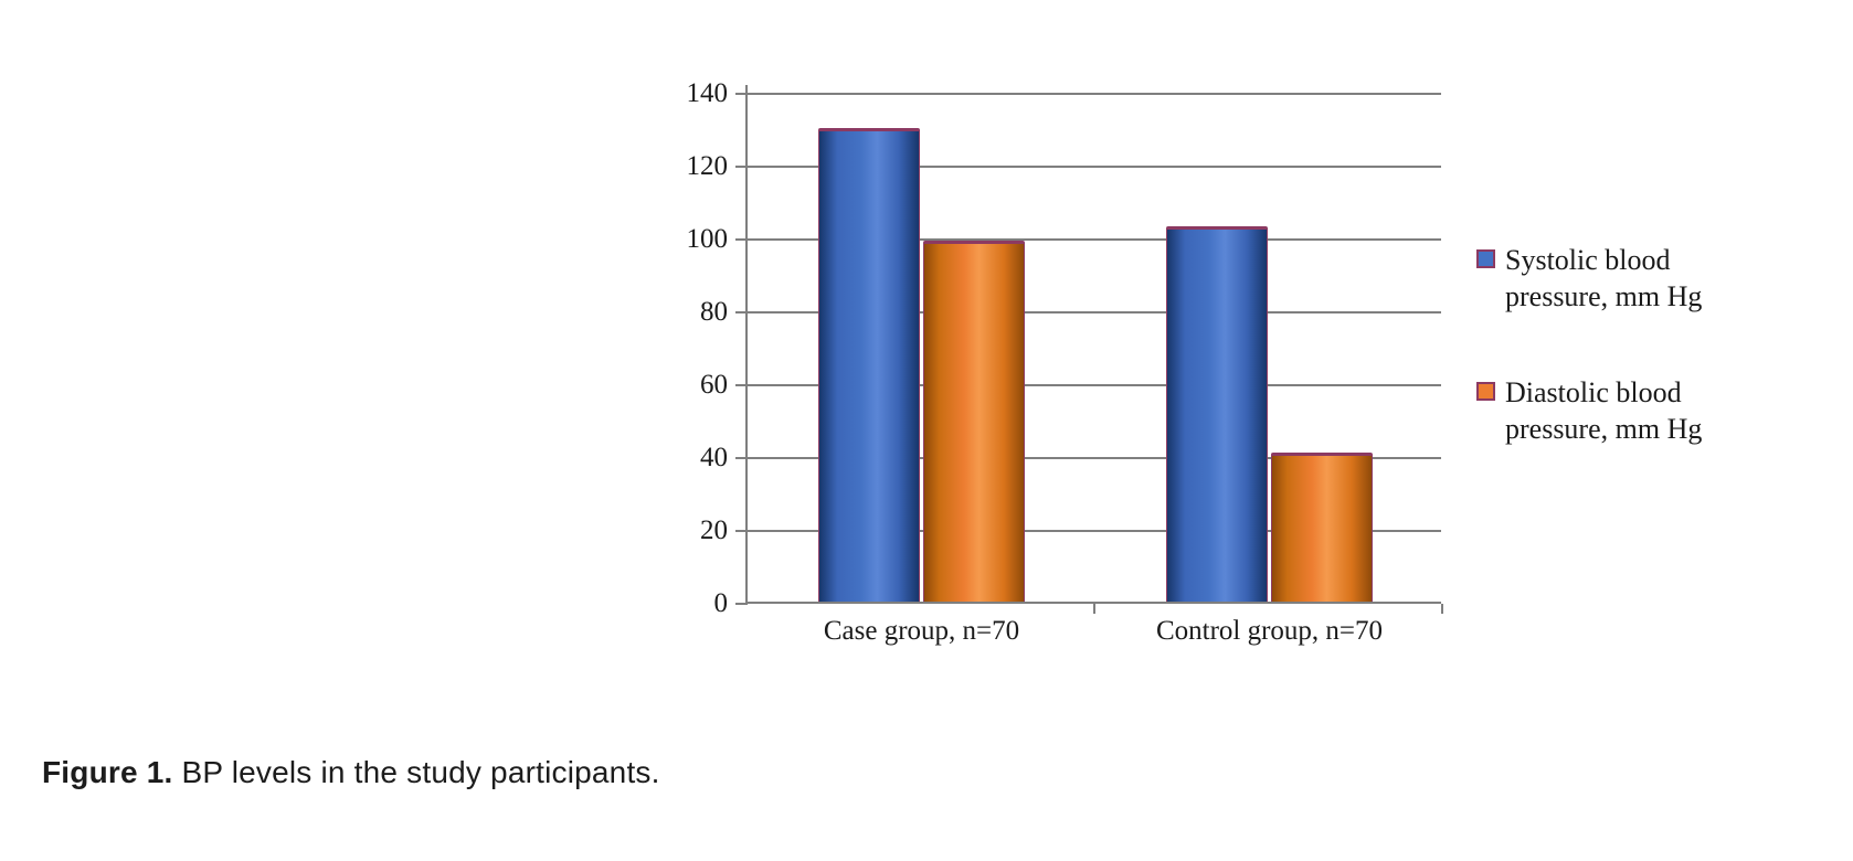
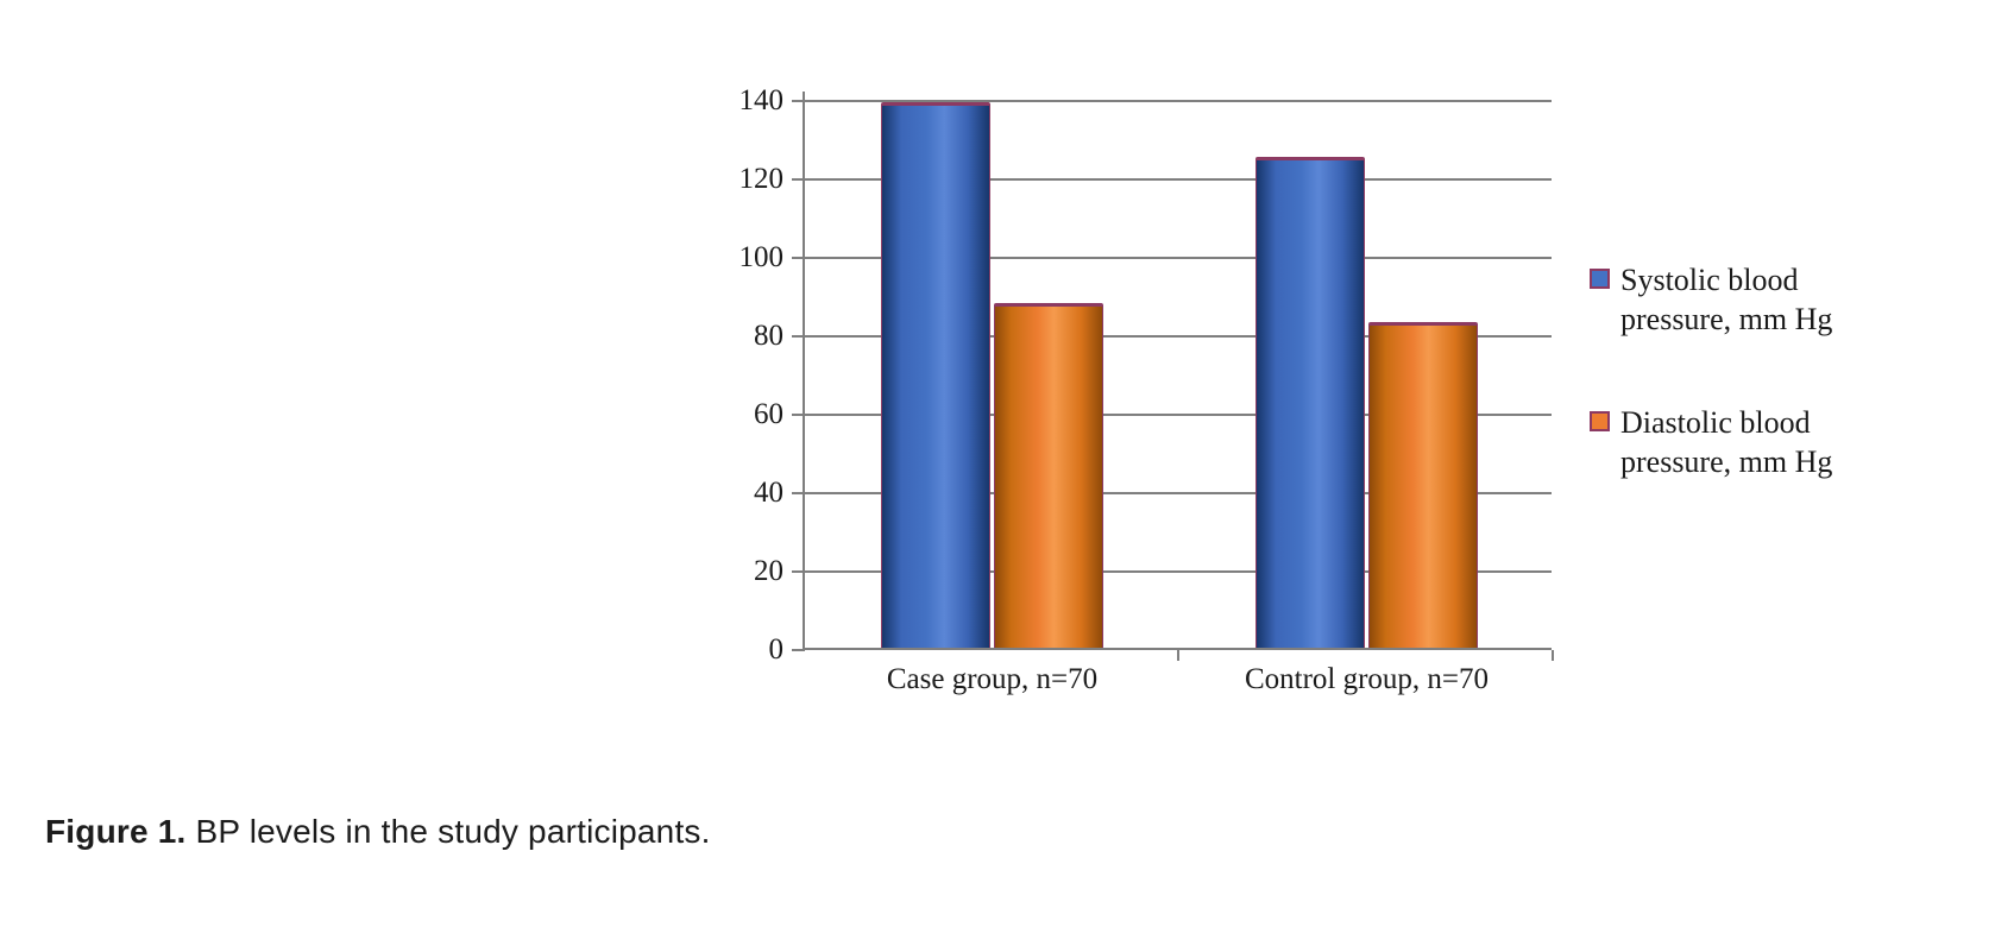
Systolic blood pressure, mm Hg/Case group, n=70: 130 -> 139
Diastolic blood pressure, mm Hg/Case group, n=70: 99 -> 88
Systolic blood pressure, mm Hg/Control group, n=70: 103 -> 125
Diastolic blood pressure, mm Hg/Control group, n=70: 41 -> 83
